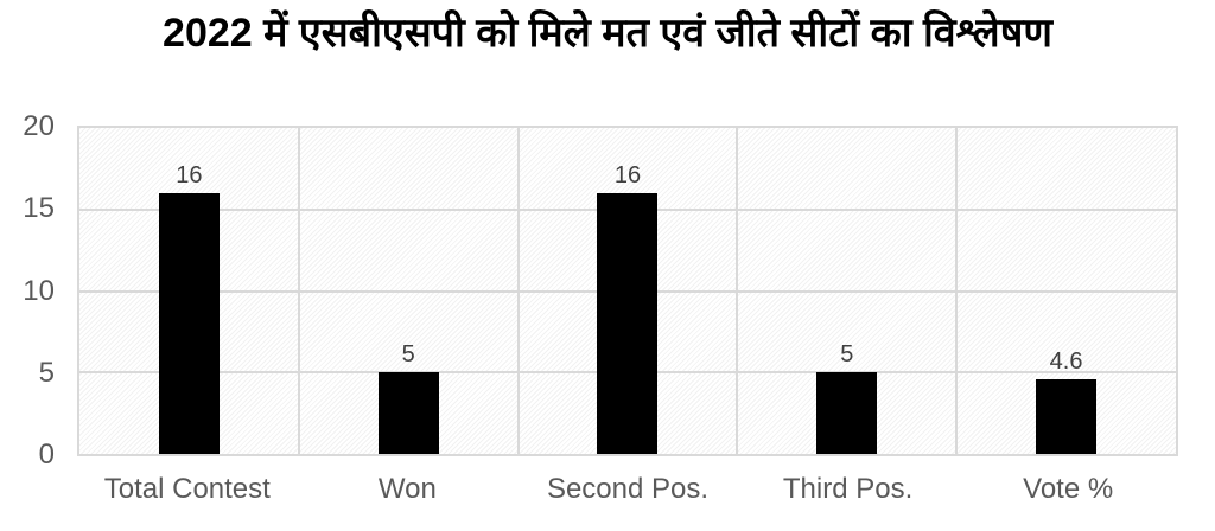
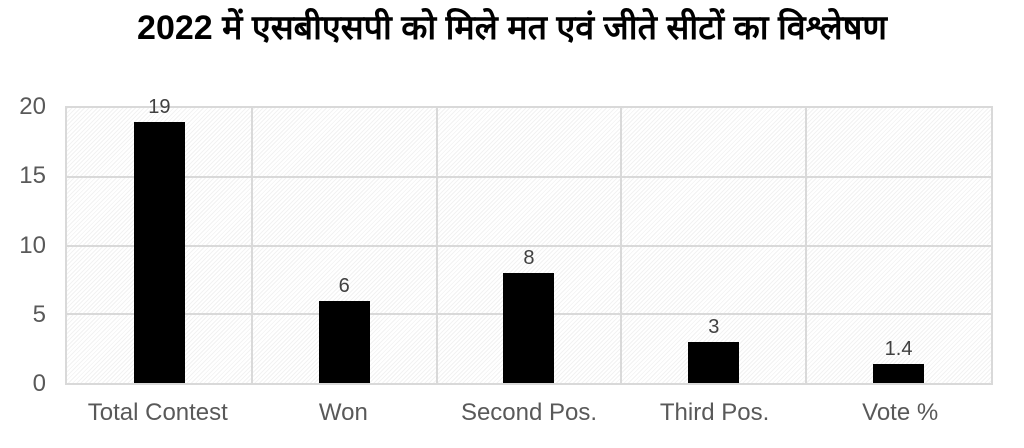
Total Contest: 16 -> 19
Won: 5 -> 6
Second Pos.: 16 -> 8
Third Pos.: 5 -> 3
Vote %: 4.6 -> 1.4
